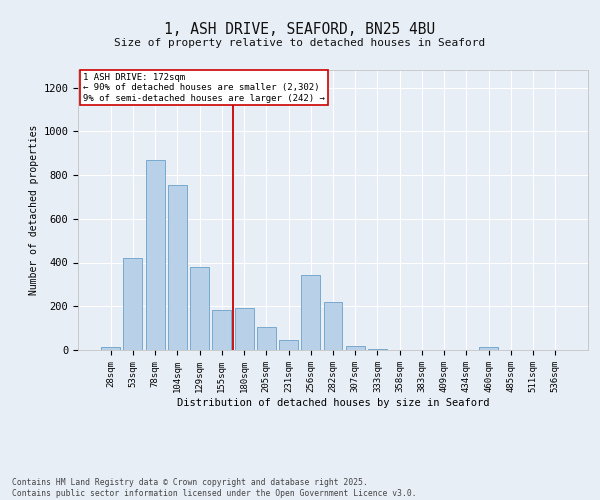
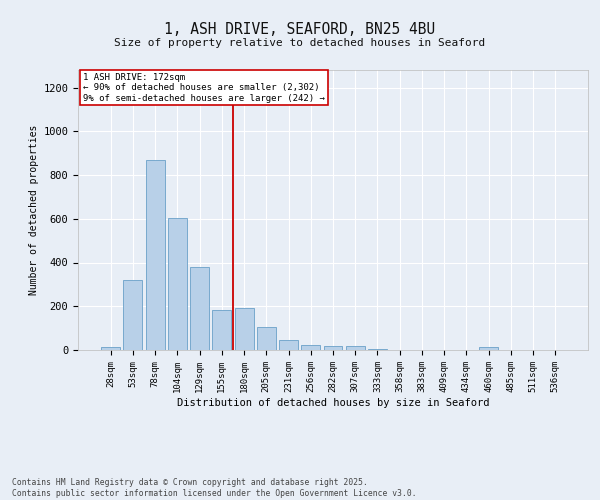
53sqm: 420 -> 320
104sqm: 755 -> 605
256sqm: 345 -> 22
282sqm: 220 -> 18
